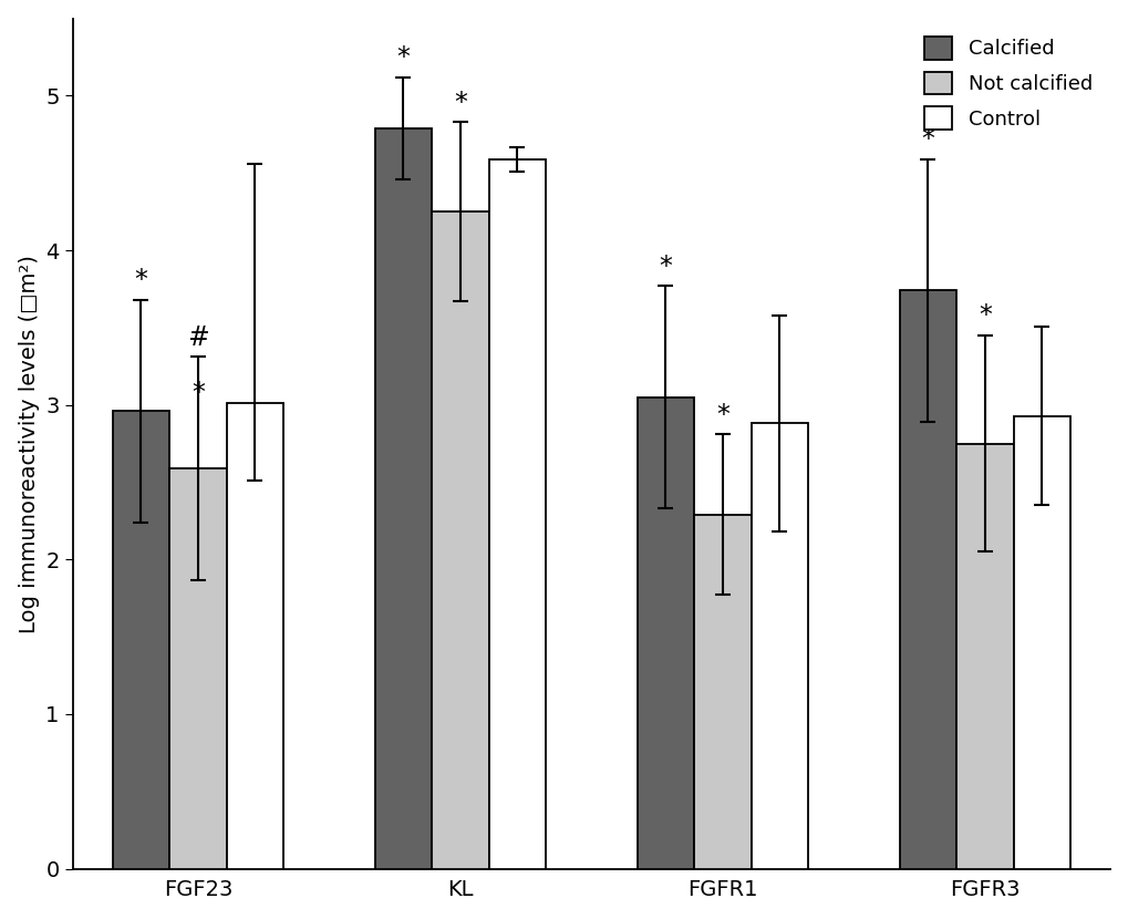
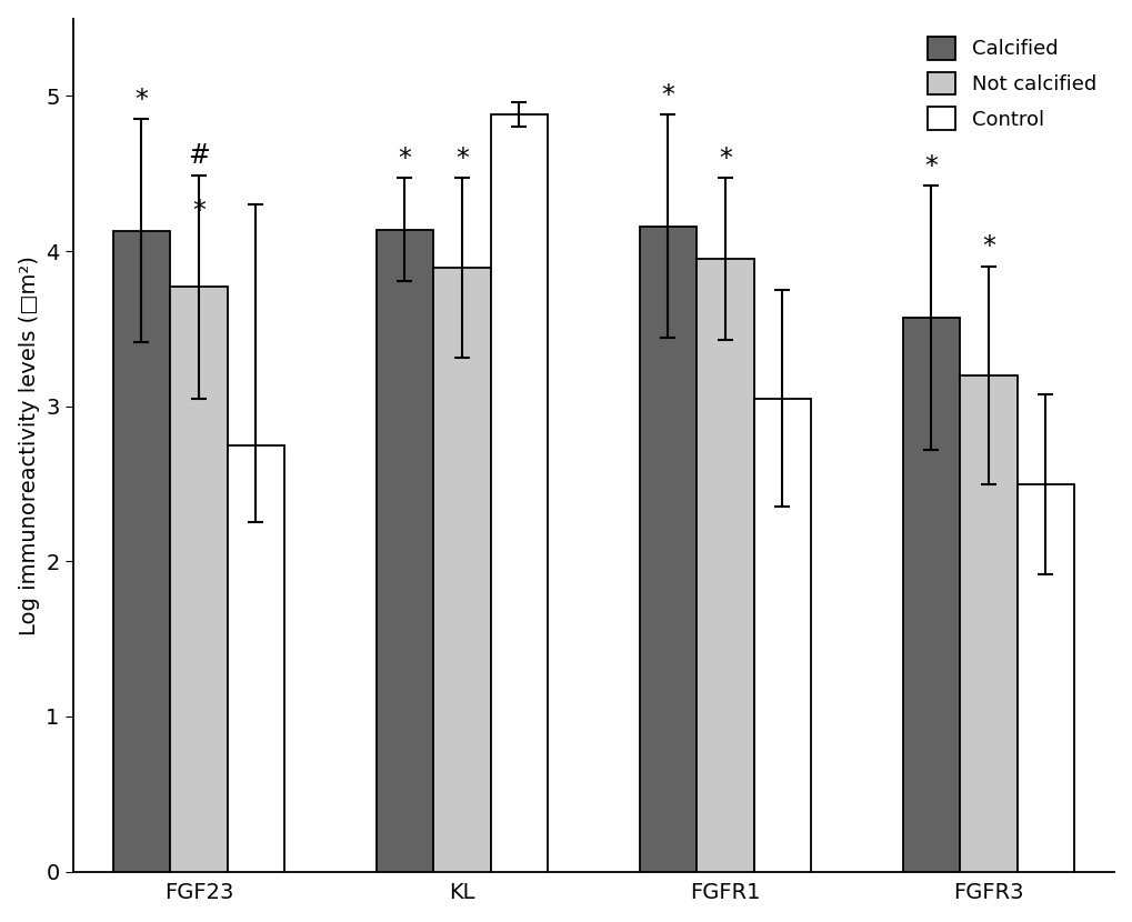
Calcified/FGF23: 2.96 -> 4.13
Not calcified/FGF23: 2.59 -> 3.77
Control/FGF23: 3.01 -> 2.75
Calcified/KL: 4.79 -> 4.14
Not calcified/KL: 4.25 -> 3.89
Control/KL: 4.59 -> 4.88
Calcified/FGFR1: 3.05 -> 4.16
Not calcified/FGFR1: 2.29 -> 3.95
Control/FGFR1: 2.88 -> 3.05
Calcified/FGFR3: 3.74 -> 3.57
Not calcified/FGFR3: 2.75 -> 3.20
Control/FGFR3: 2.93 -> 2.50
